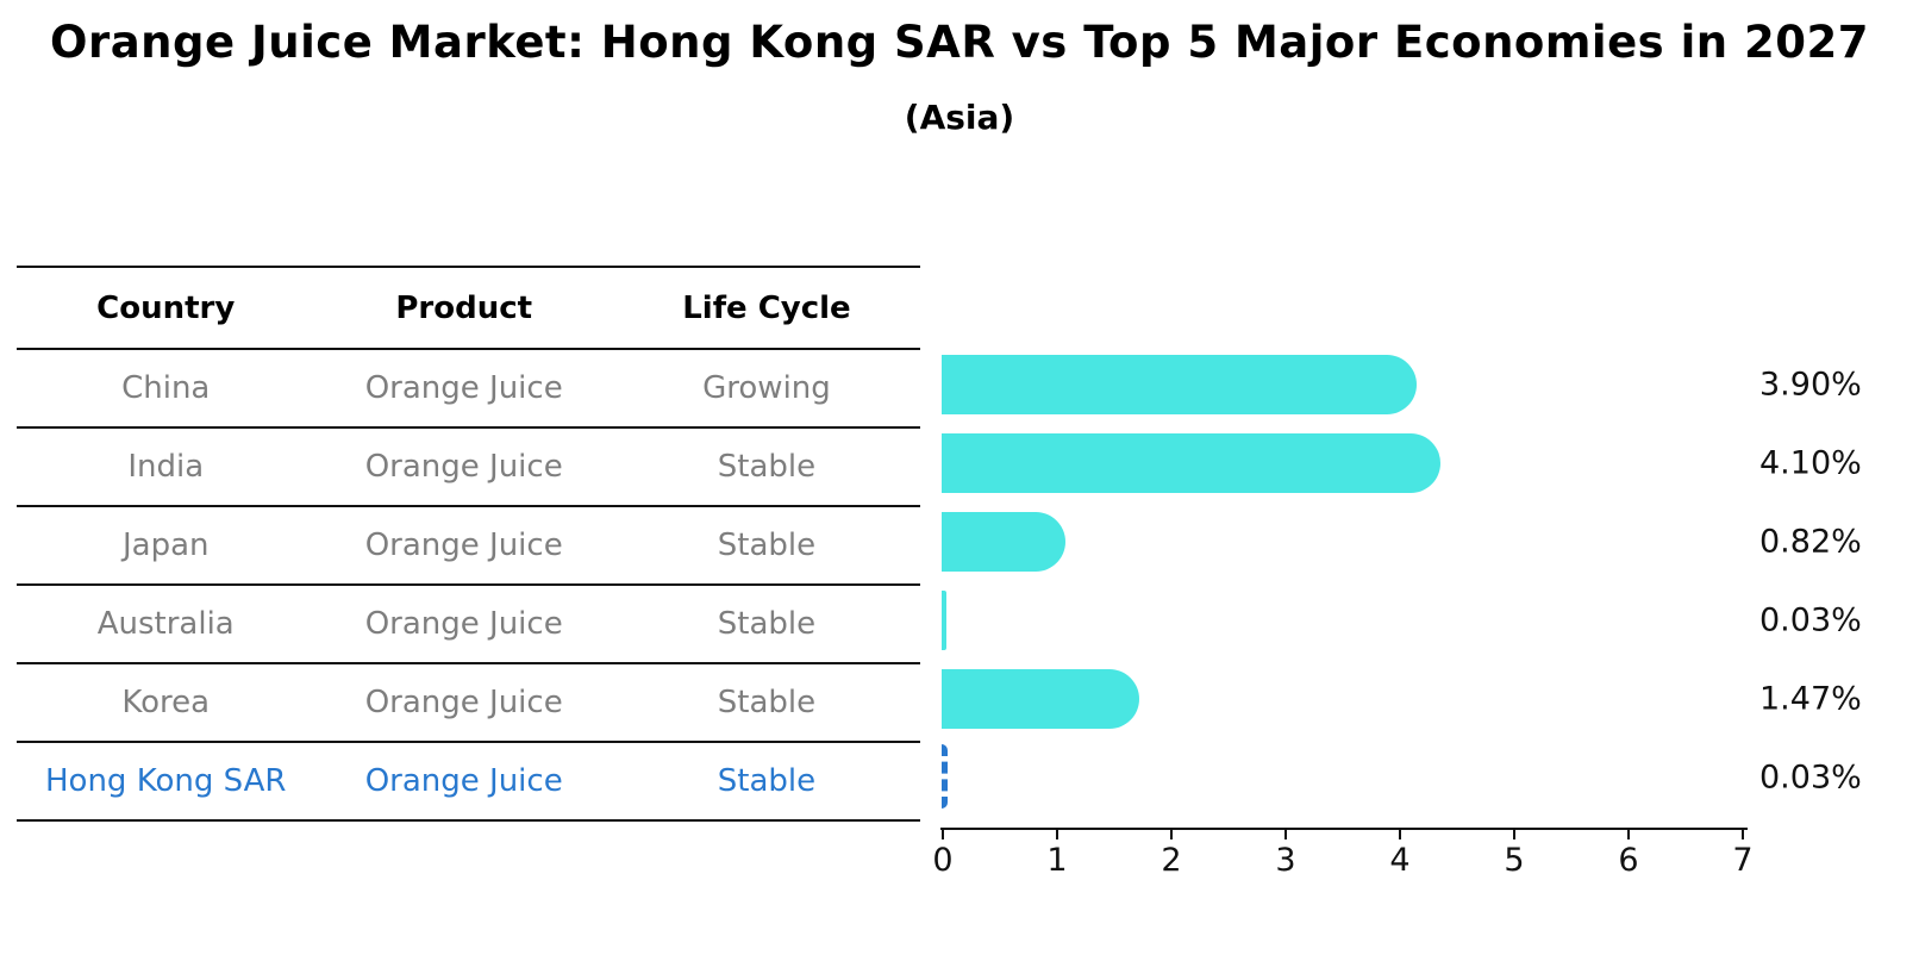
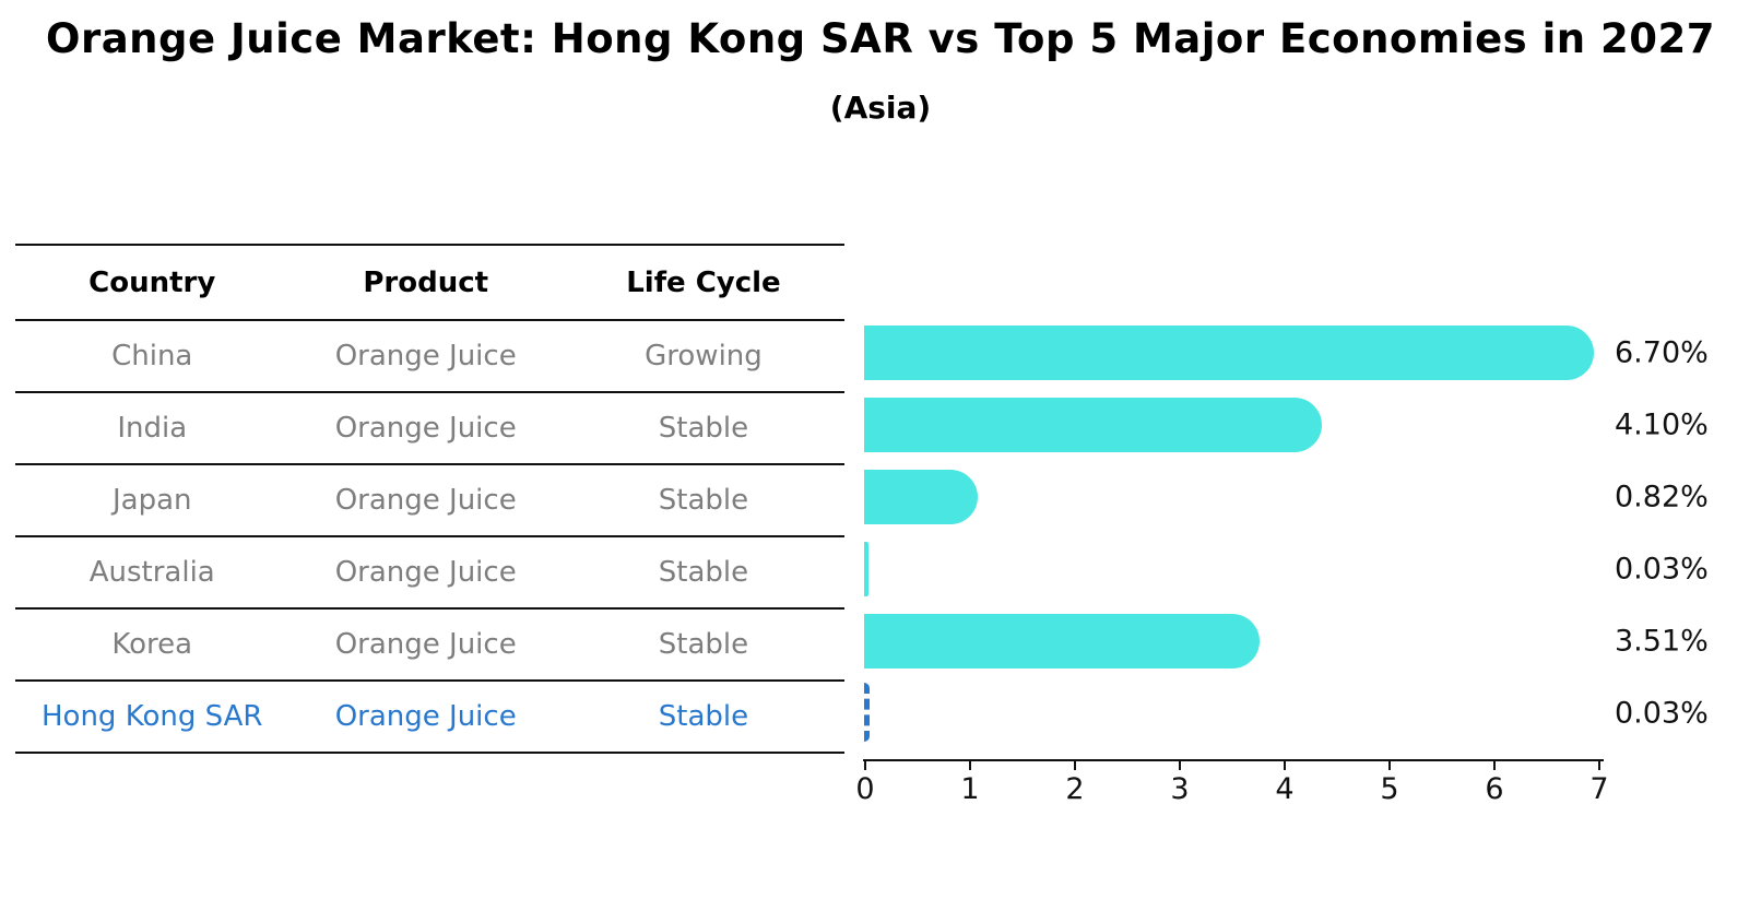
China: 3.90% -> 6.70%
Korea: 1.47% -> 3.51%
